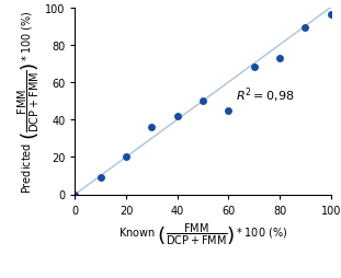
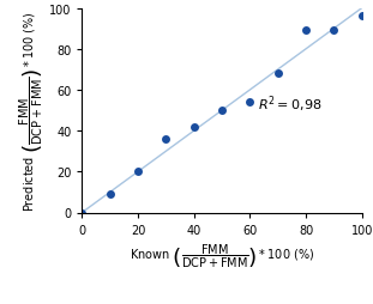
60: 45 -> 54
80: 73 -> 89
